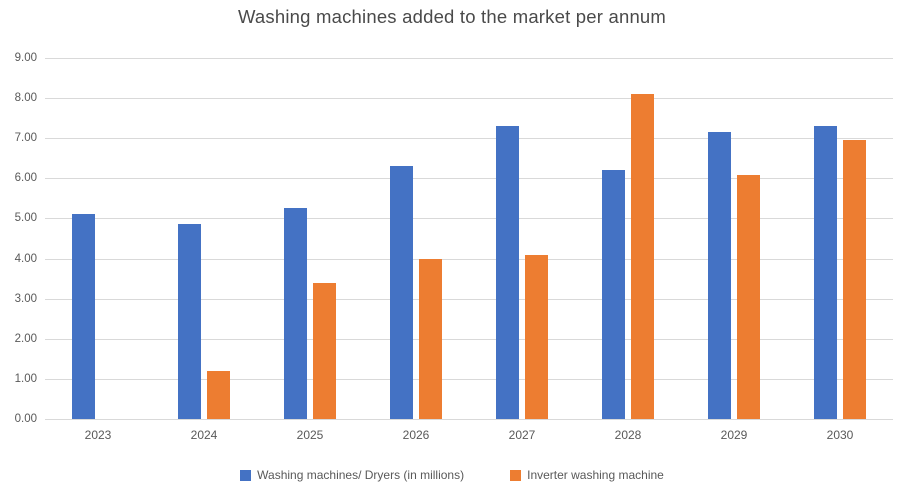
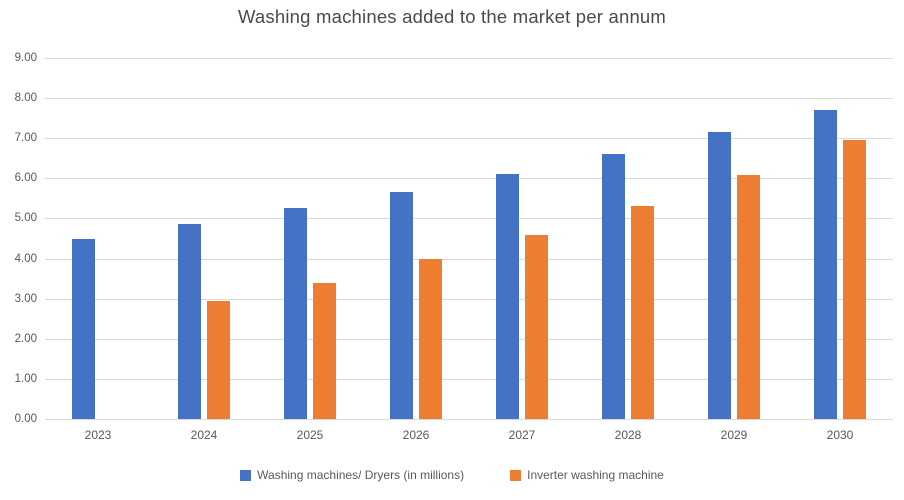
Washing machines/ Dryers (in millions)/2023: 5.1 -> 4.5
Inverter washing machine/2024: 1.2 -> 2.9
Washing machines/ Dryers (in millions)/2026: 6.3 -> 5.7
Washing machines/ Dryers (in millions)/2027: 7.3 -> 6.1
Inverter washing machine/2027: 4.1 -> 4.6
Washing machines/ Dryers (in millions)/2028: 6.2 -> 6.6
Inverter washing machine/2028: 8.1 -> 5.3
Washing machines/ Dryers (in millions)/2030: 7.3 -> 7.7
